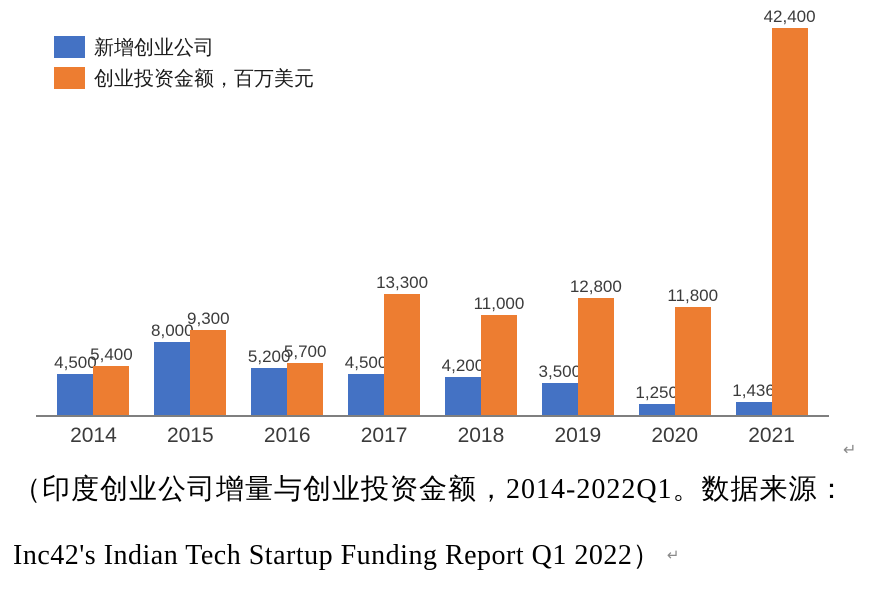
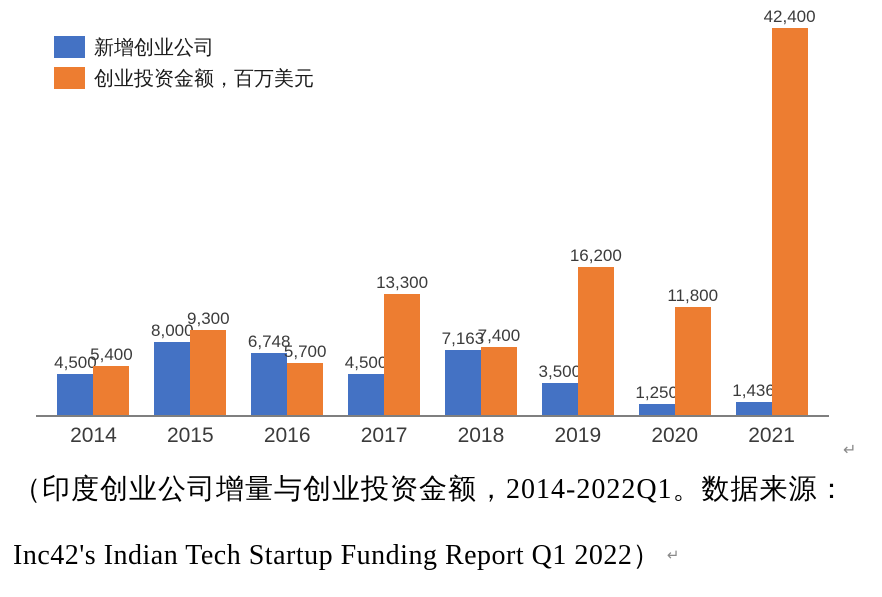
新增创业公司/2016: 5,200 -> 6,748
新增创业公司/2018: 4,200 -> 7,163
创业投资金额，百万美元/2018: 11,000 -> 7,400
创业投资金额，百万美元/2019: 12,800 -> 16,200
